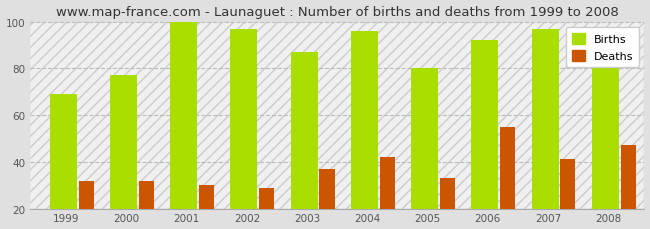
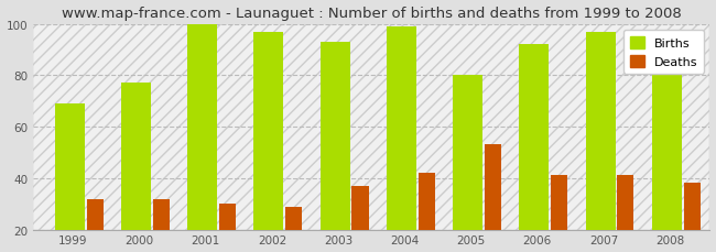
Births/2003: 87 -> 93
Births/2004: 96 -> 99
Deaths/2005: 33 -> 53
Deaths/2006: 55 -> 41
Deaths/2008: 47 -> 38
